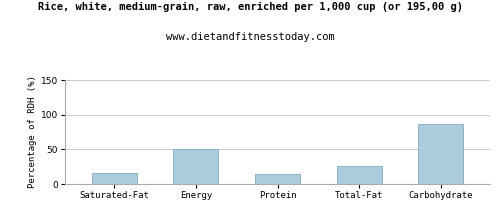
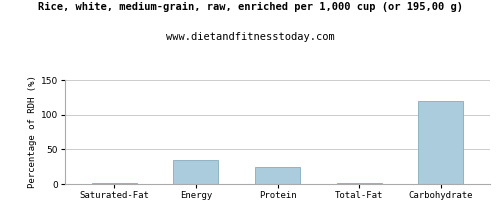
Saturated-Fat: 16 -> 2
Energy: 50 -> 35
Protein: 14 -> 24
Total-Fat: 26 -> 2
Carbohydrate: 86 -> 119
